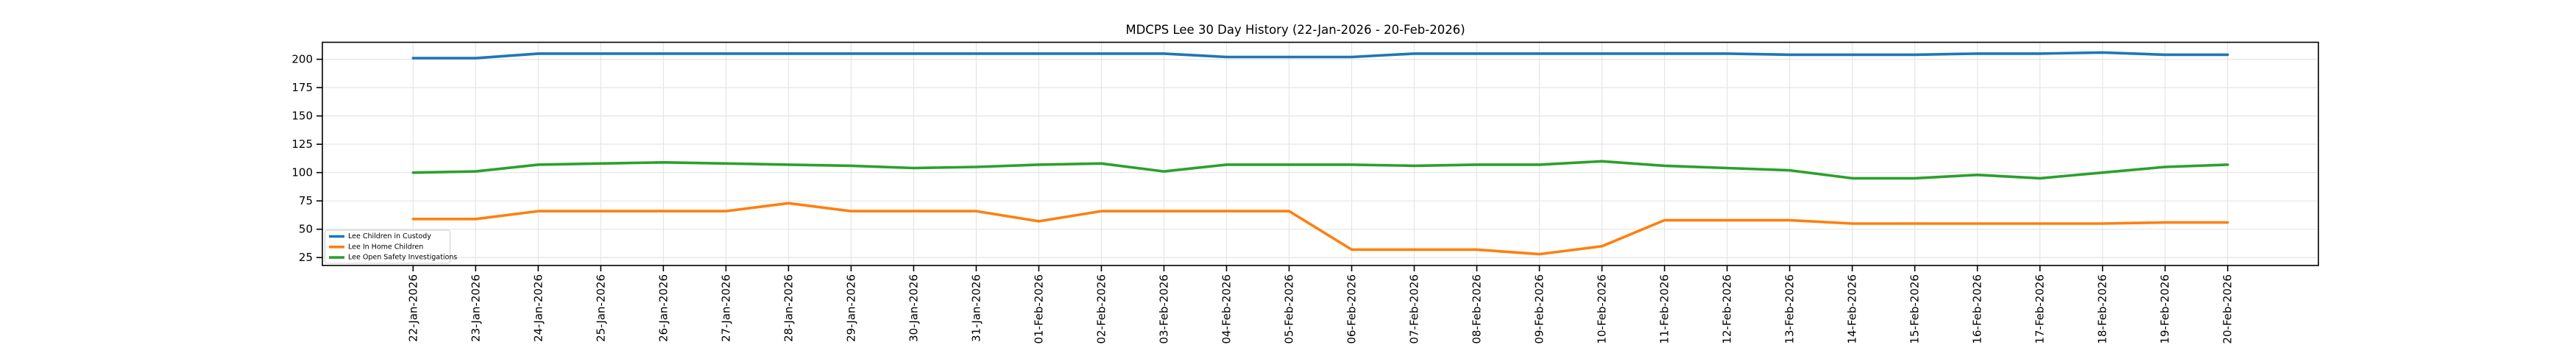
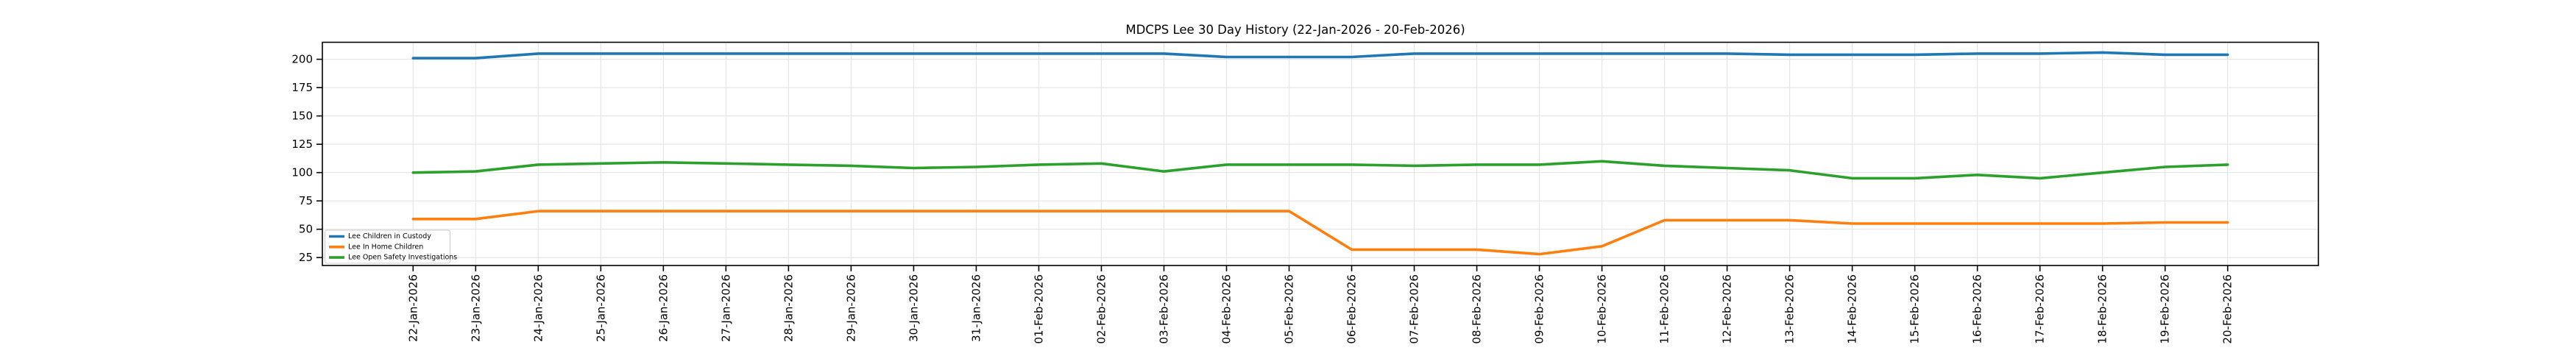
Lee In Home Children/28-Jan-2026: 73 -> 66
Lee In Home Children/01-Feb-2026: 57 -> 66
